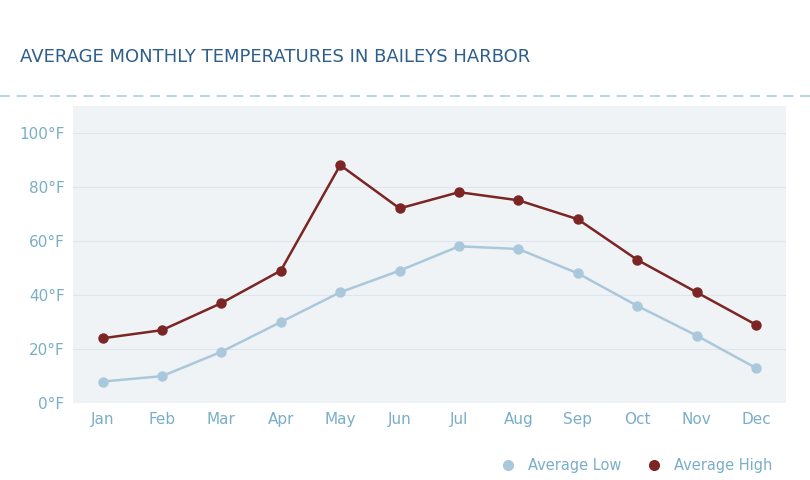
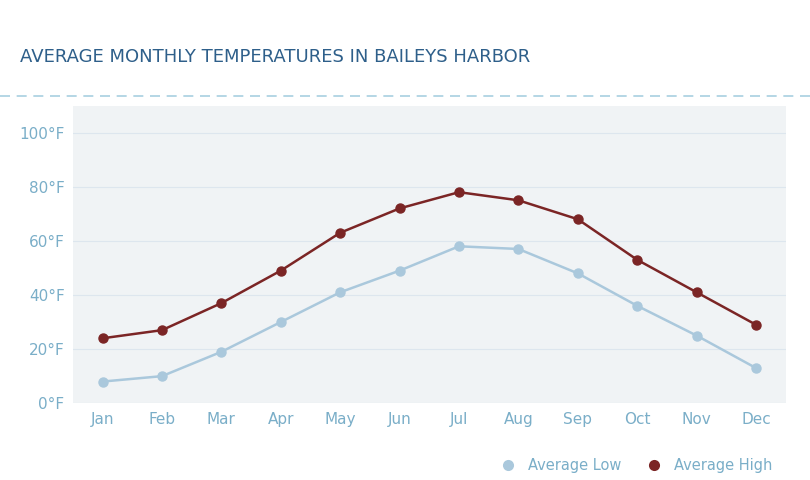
Average High/May: 88°F -> 63°F
